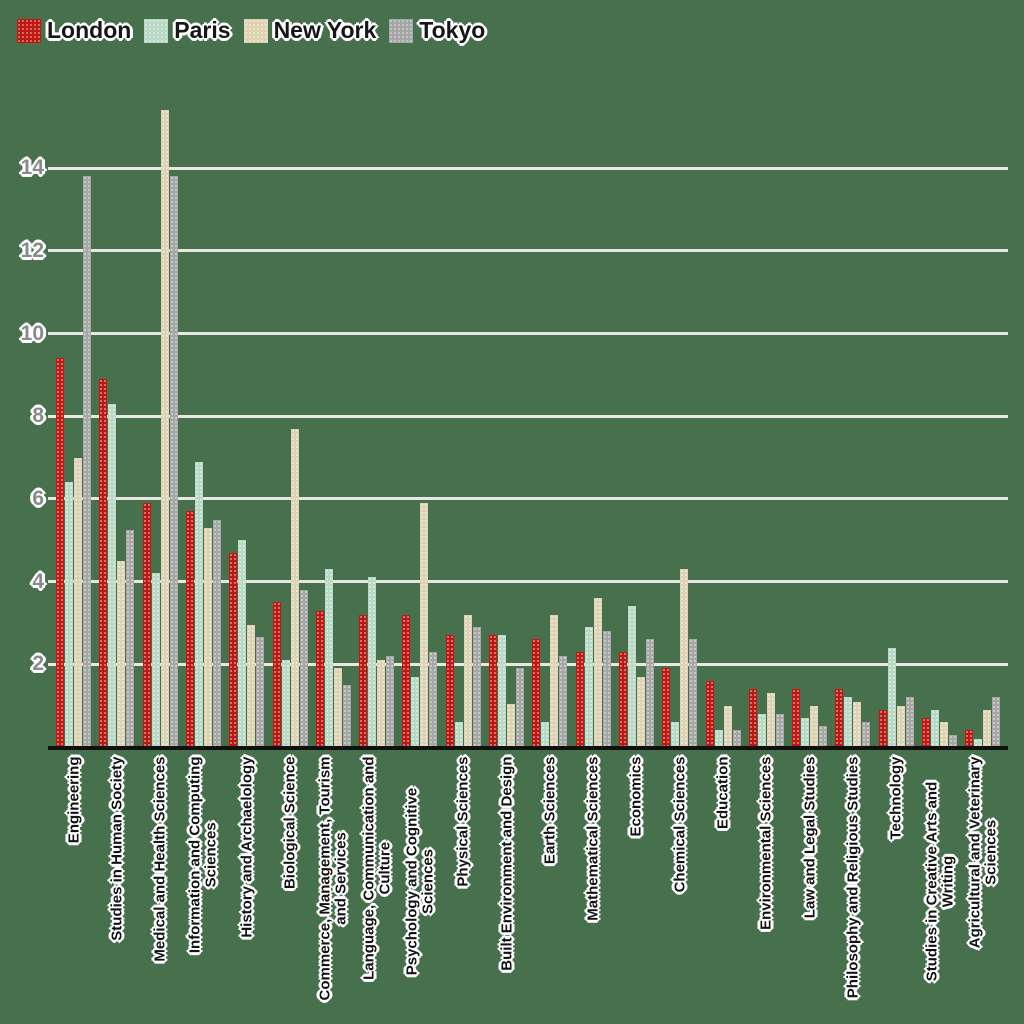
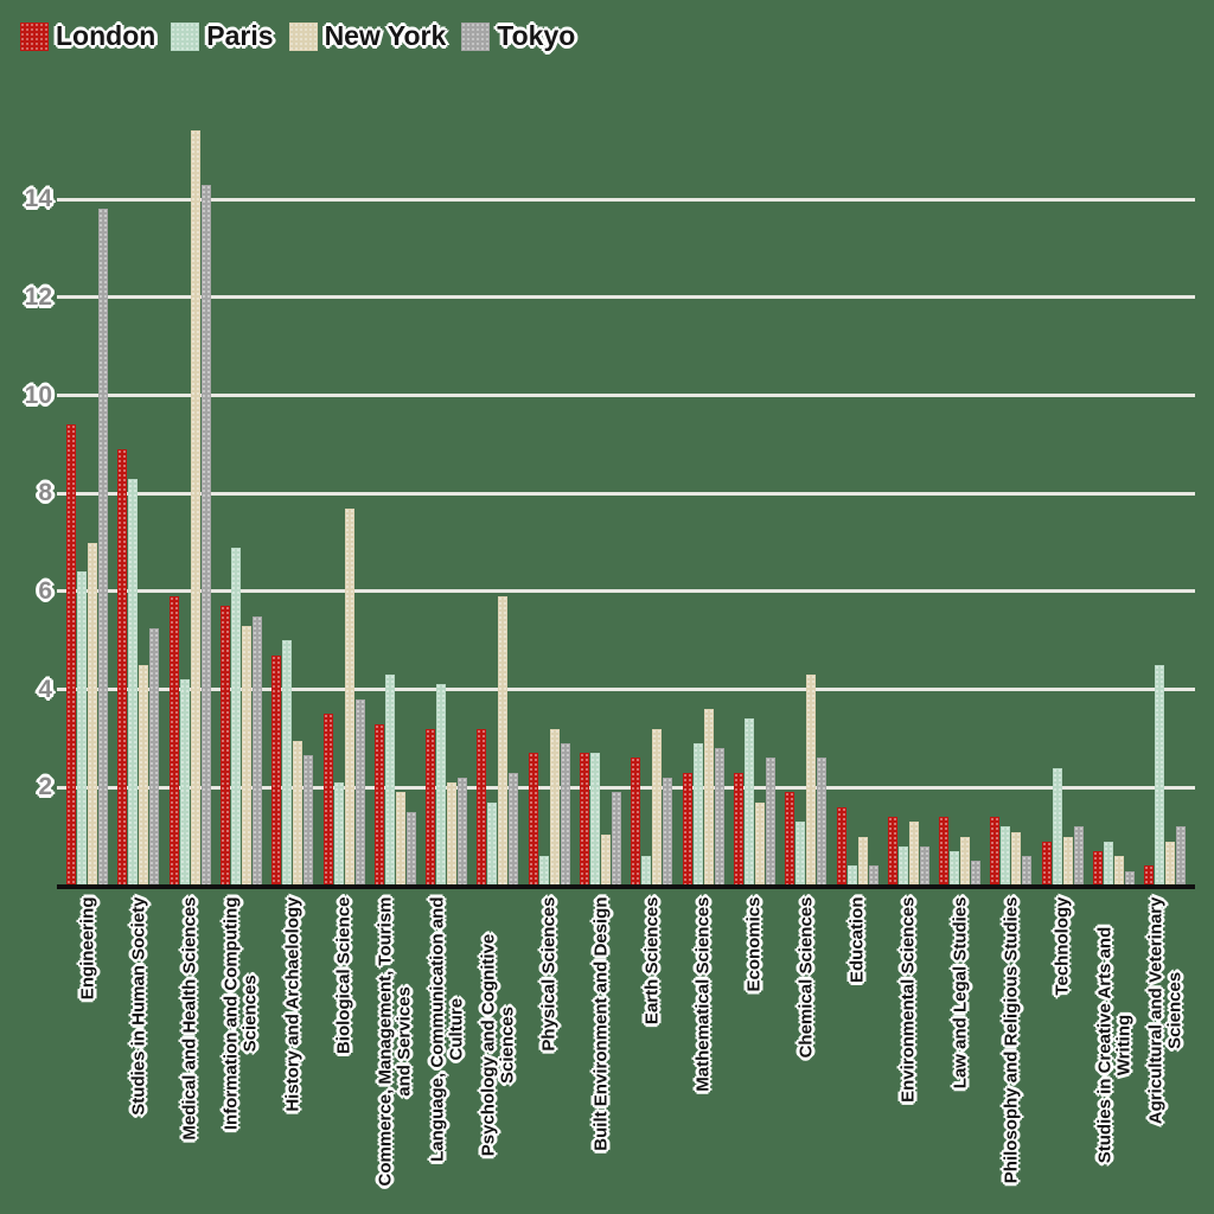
Tokyo/Medical and Health Sciences: 13.8 -> 14.3
Paris/Chemical Sciences: 0.6 -> 1.3
Paris/Agricultural and Veterinary Sciences: 0.2 -> 4.5
